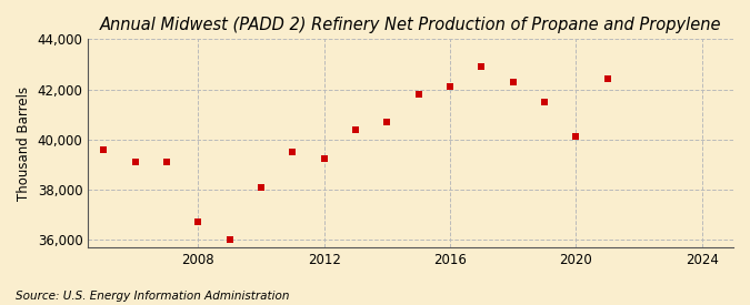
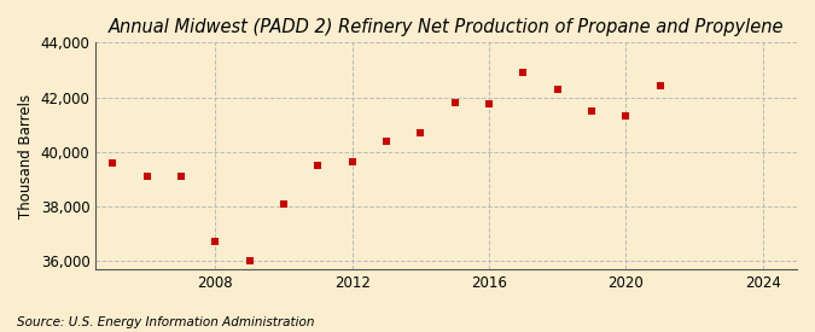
2012: 39,250 -> 39,650
2016: 42,100 -> 41,750
2020: 40,100 -> 41,300
